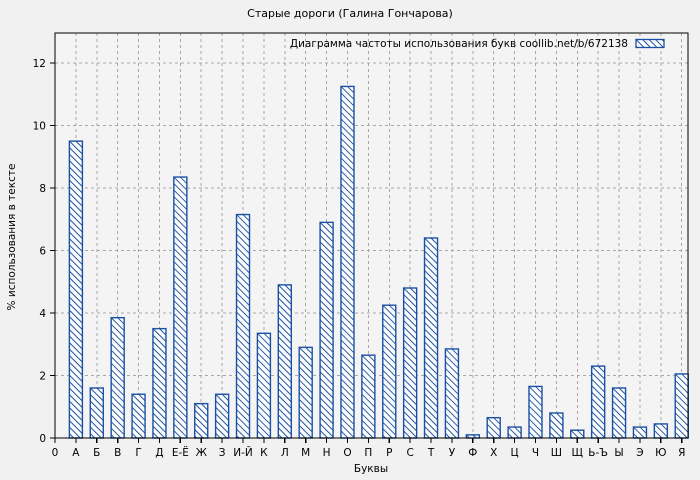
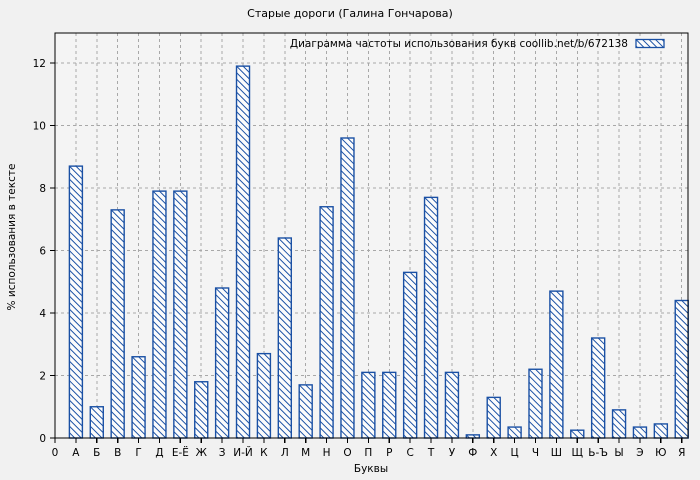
А: 9.5 -> 8.7
Б: 1.6 -> 1.0
В: 3.9 -> 7.3
Г: 1.4 -> 2.6
Д: 3.5 -> 7.9
Е-Ё: 8.3 -> 7.9
Ж: 1.1 -> 1.8
З: 1.4 -> 4.8
И-Й: 7.2 -> 11.9
К: 3.4 -> 2.7
Л: 4.9 -> 6.4
М: 2.9 -> 1.7
Н: 6.9 -> 7.4
О: 11.2 -> 9.6
П: 2.6 -> 2.1
Р: 4.2 -> 2.1
С: 4.8 -> 5.3
Т: 6.4 -> 7.7
У: 2.9 -> 2.1
Х: 0.7 -> 1.3
Ч: 1.6 -> 2.2
Ш: 0.8 -> 4.7
Ь-Ъ: 2.3 -> 3.2
Ы: 1.6 -> 0.9
Я: 2.0 -> 4.4
